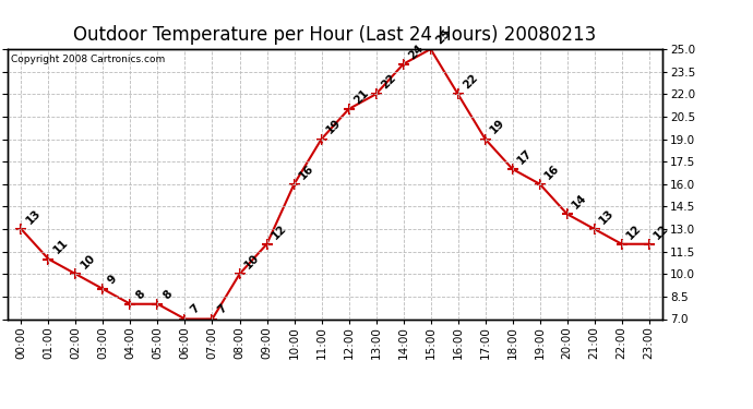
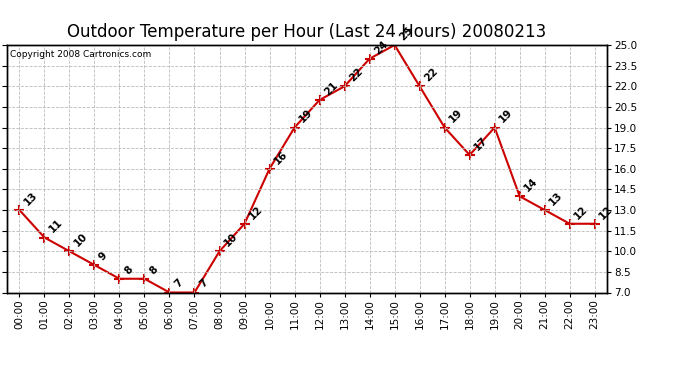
19:00: 16 -> 19
